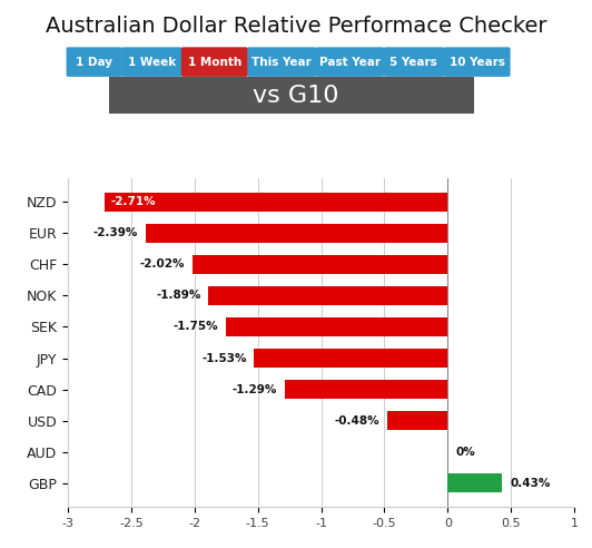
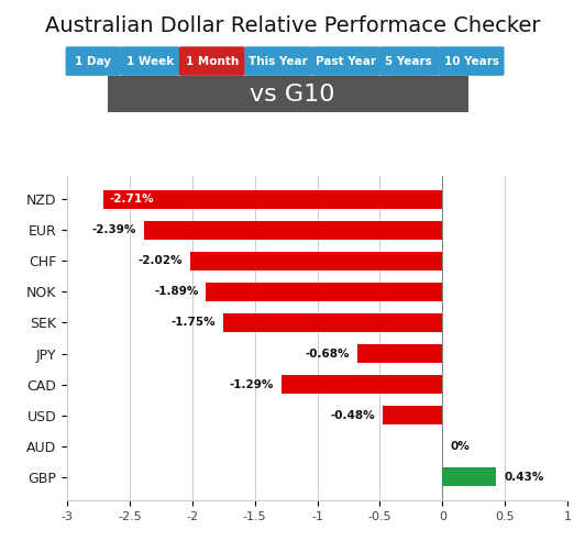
JPY: -1.53% -> -0.68%
